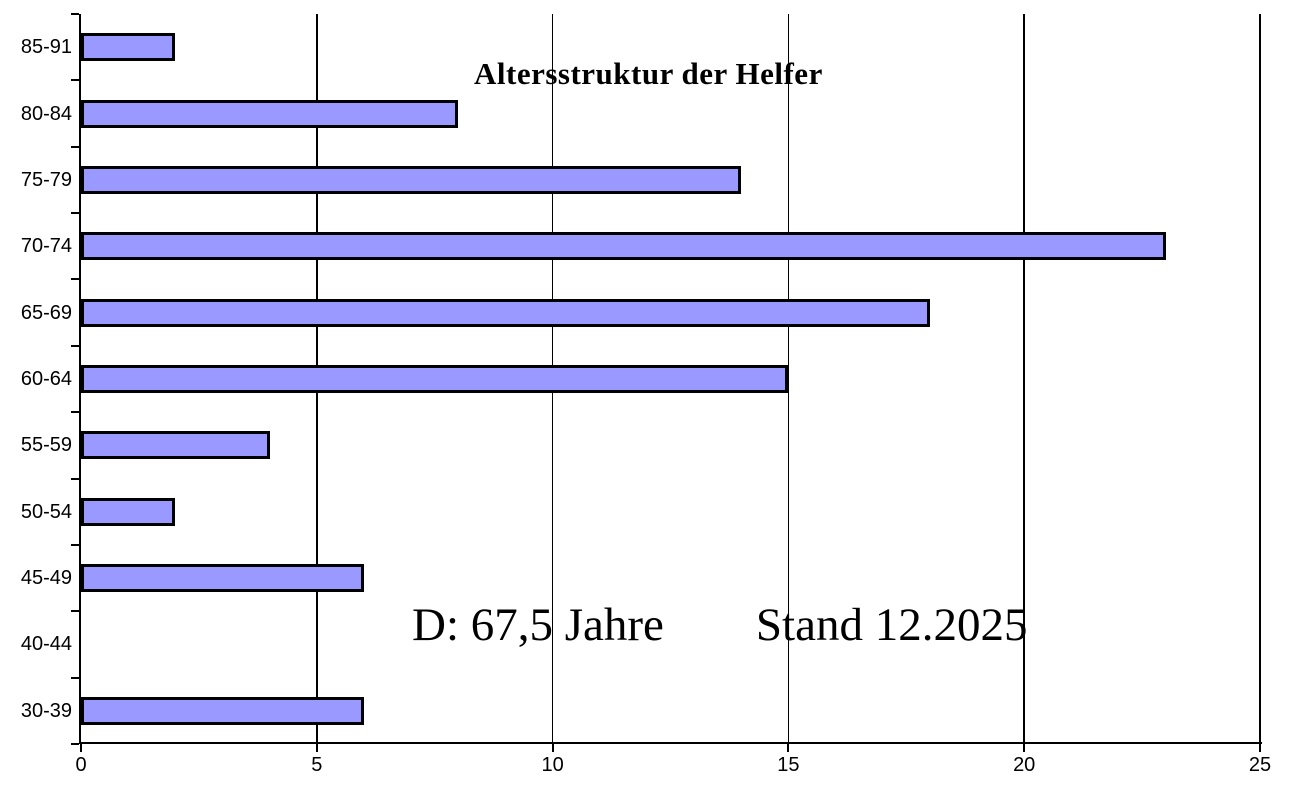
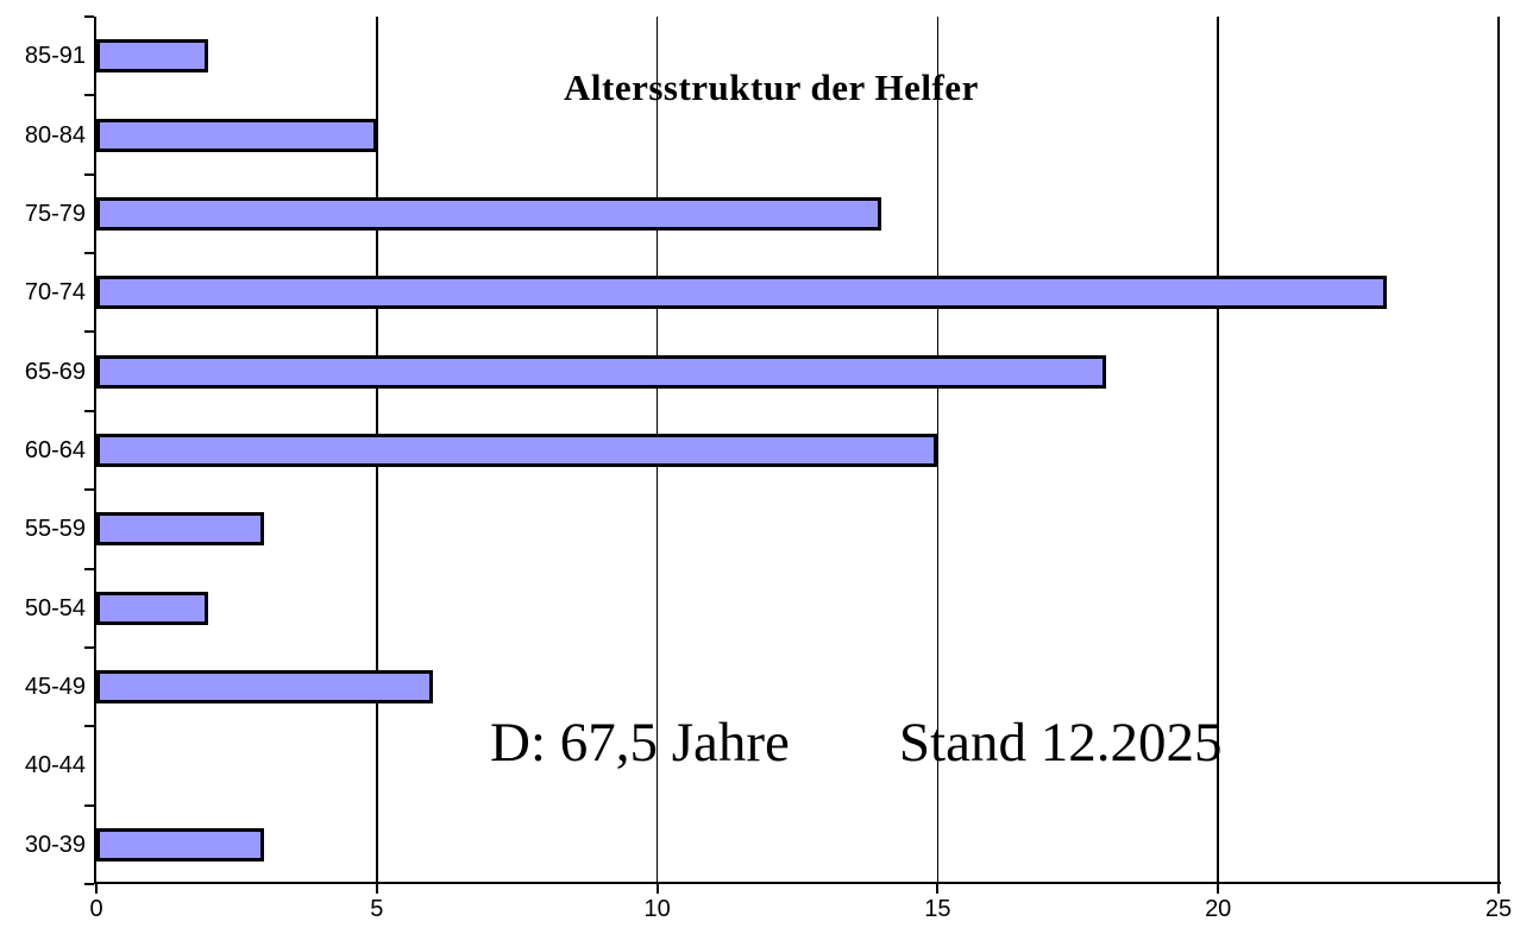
80-84: 8 -> 5
55-59: 4 -> 3
30-39: 6 -> 3
